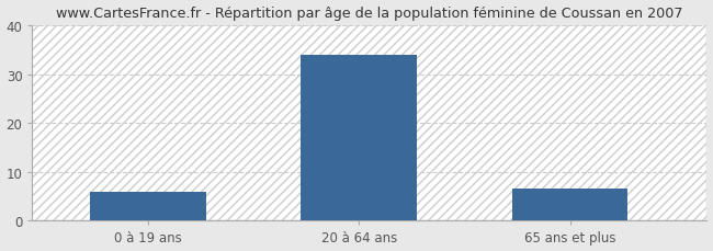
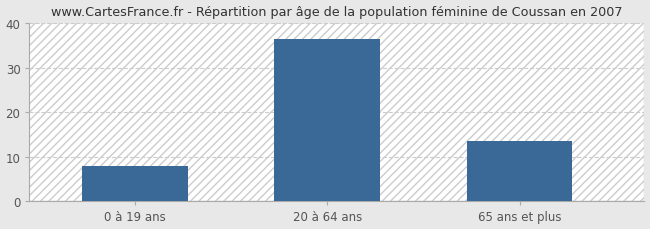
0 à 19 ans: 6.0 -> 8.0
20 à 64 ans: 34.0 -> 36.5
65 ans et plus: 6.5 -> 13.5
